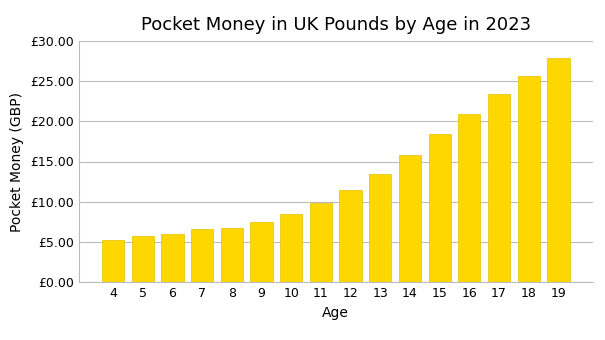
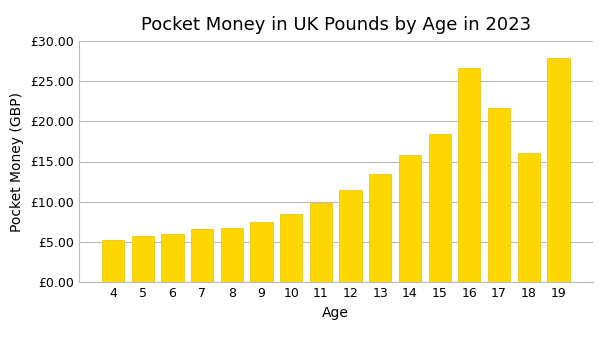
16: £20.9 -> £26.6
17: £23.4 -> £21.6
18: £25.6 -> £16.0
